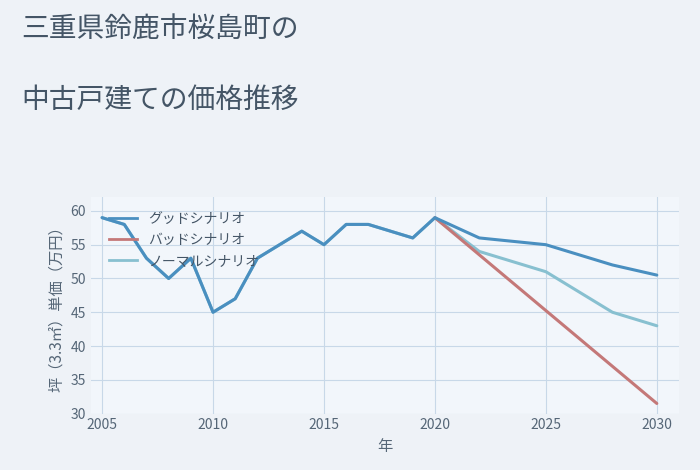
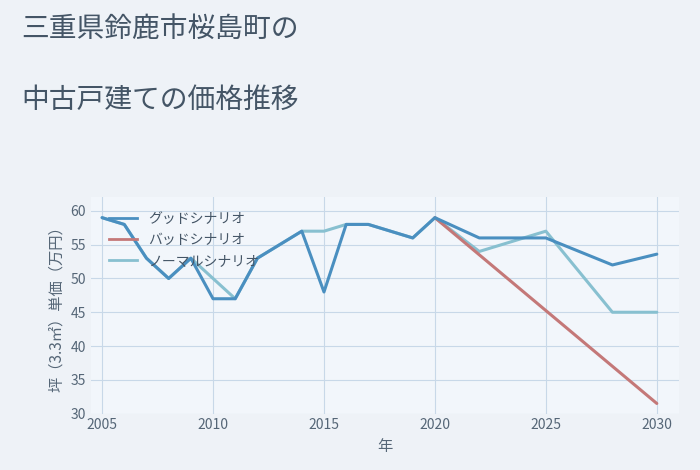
グッドシナリオ/2010: 45.0 -> 47.0
ノーマルシナリオ/2010: 45 -> 50
グッドシナリオ/2015: 55.0 -> 48.0
ノーマルシナリオ/2015: 55 -> 57
グッドシナリオ/2025: 55.0 -> 56.0
ノーマルシナリオ/2025: 51 -> 57
グッドシナリオ/2030: 50.5 -> 53.6
ノーマルシナリオ/2030: 43 -> 45
